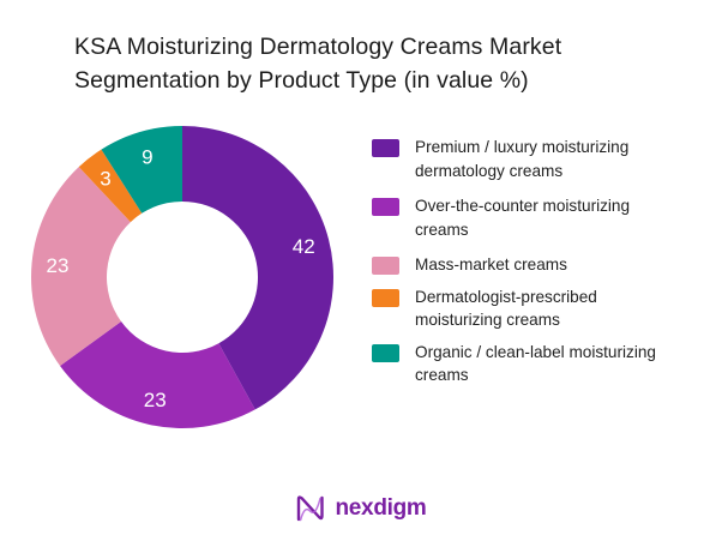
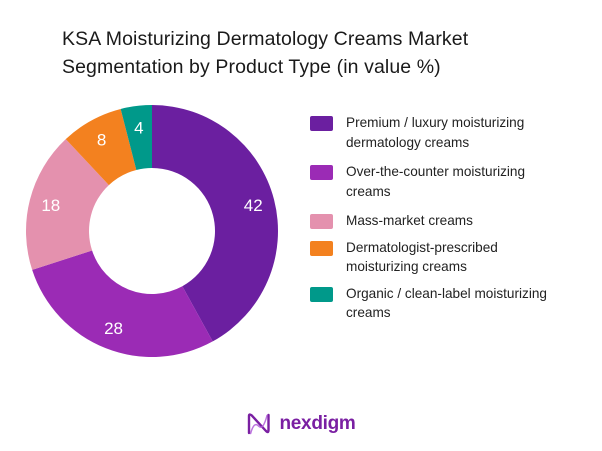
Over-the-counter moisturizing creams: 23 -> 28
Mass-market creams: 23 -> 18
Dermatologist-prescribed moisturizing creams: 3 -> 8
Organic / clean-label moisturizing creams: 9 -> 4
